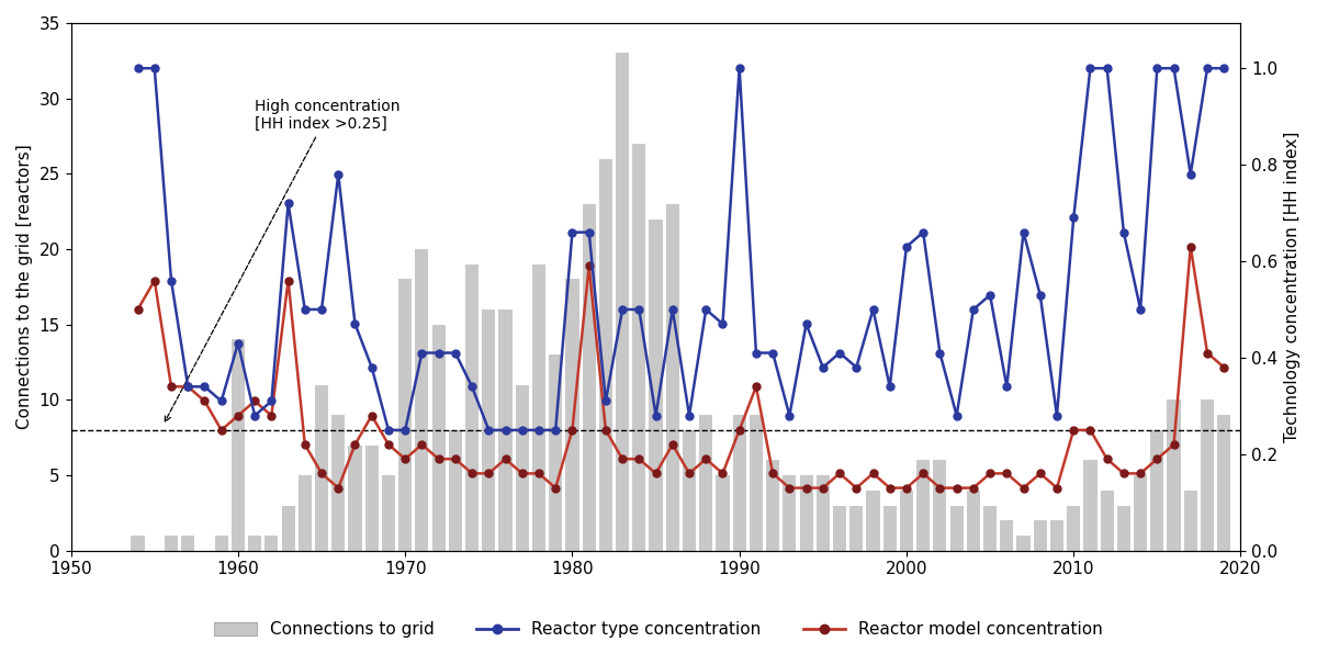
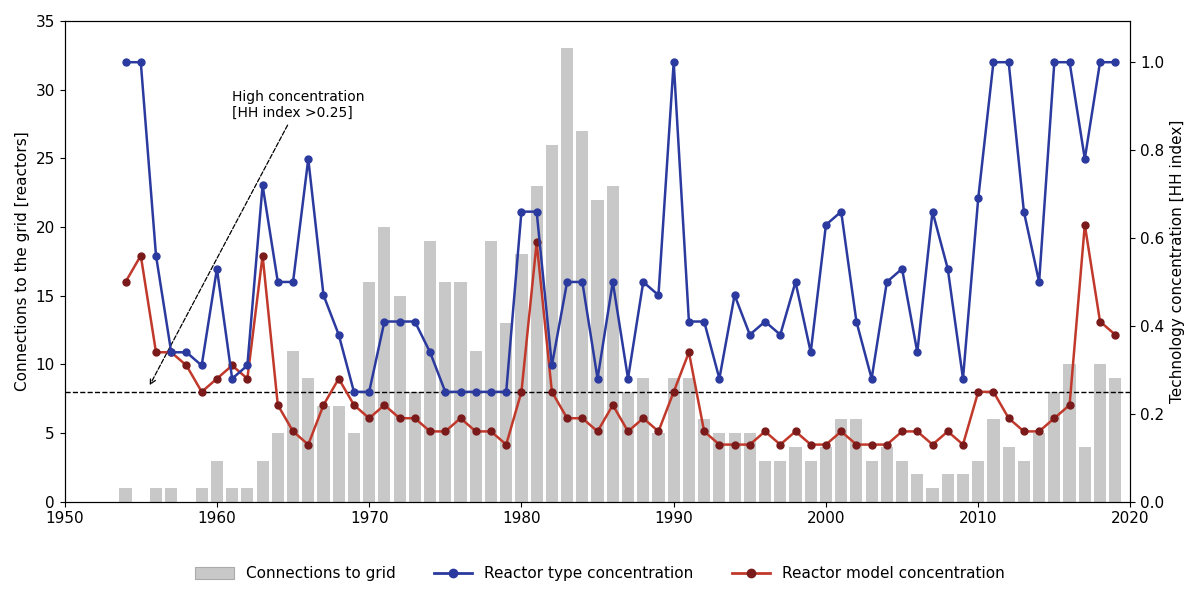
Connections to grid/1960: 14 -> 3
Reactor type concentration/1960: 0.43 -> 0.53
Connections to grid/1970: 18 -> 16
